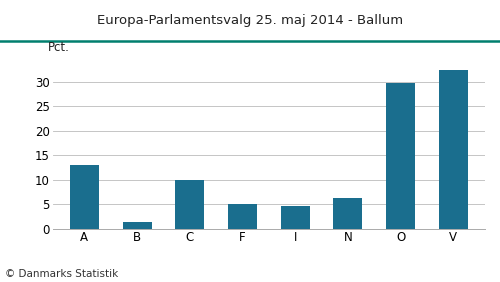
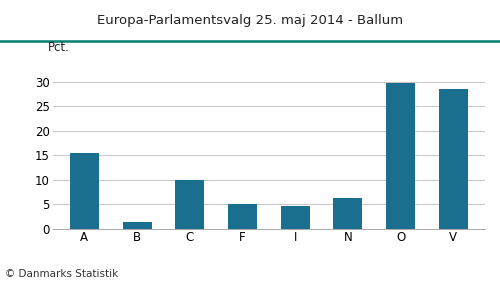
A: 13.0 -> 15.4
V: 32.5 -> 28.6
